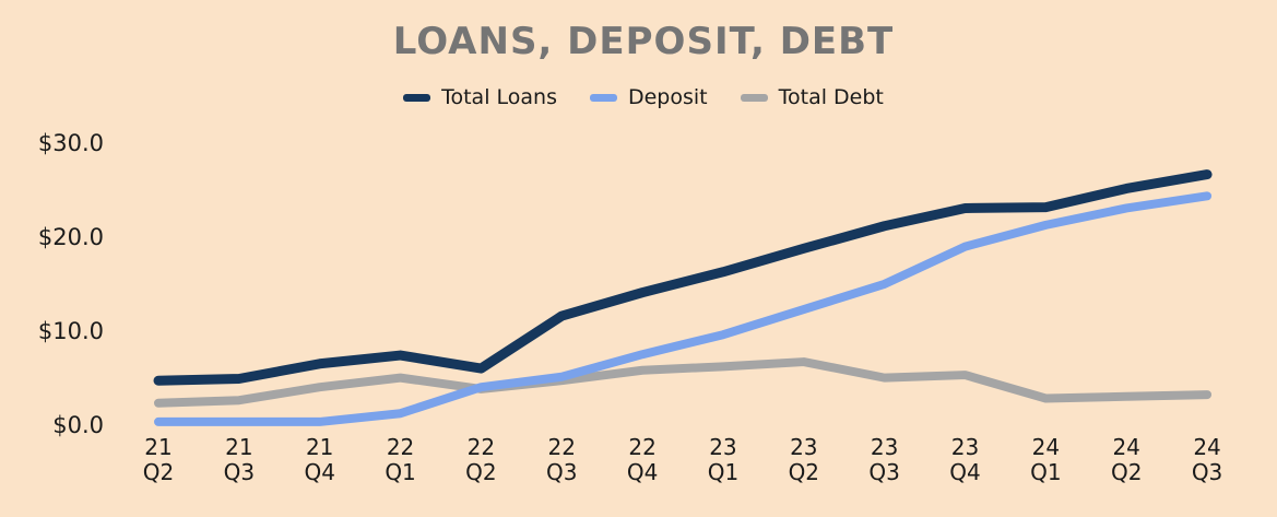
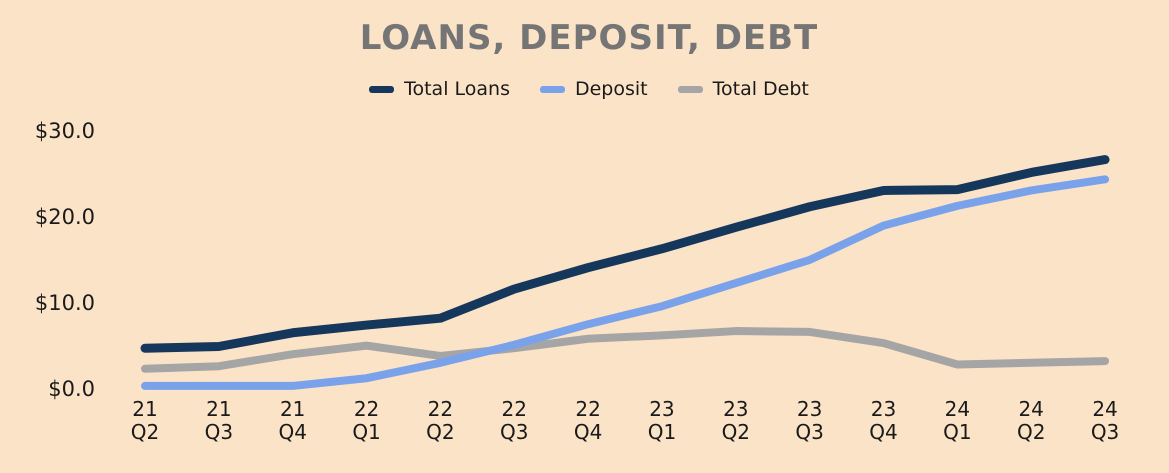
Total Loans/22 Q2: $6 -> $8
Deposit/22 Q2: $4 -> $3
Total Debt/23 Q3: $5 -> $7
